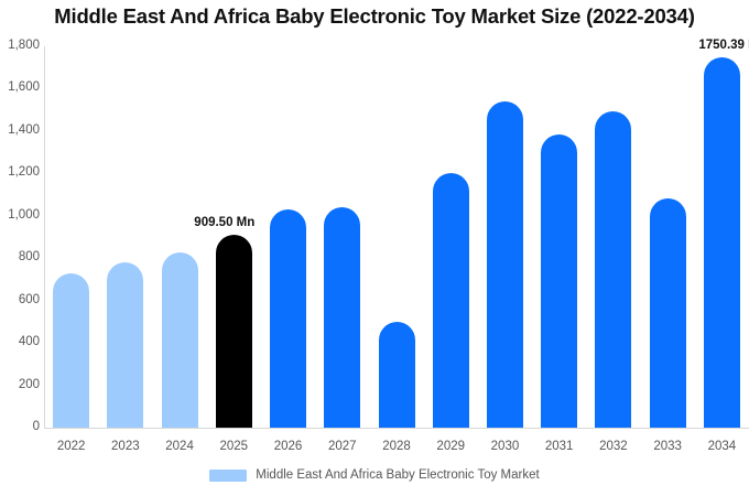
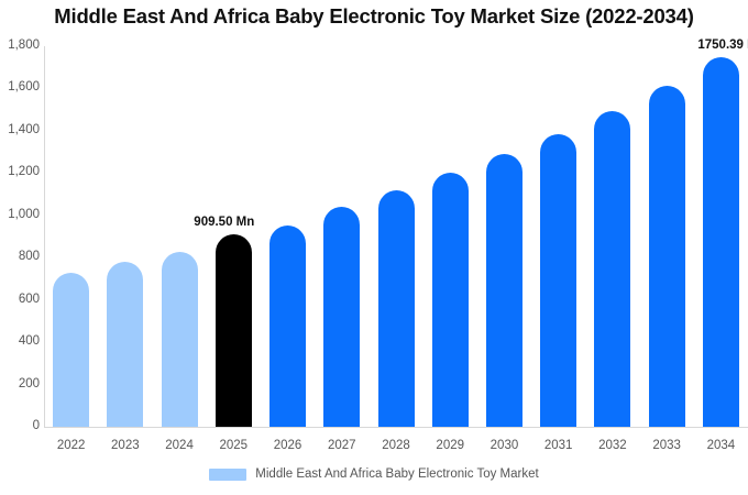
2026: 1030 -> 950
2028: 500 -> 1120
2030: 1540 -> 1290
2033: 1080 -> 1620
